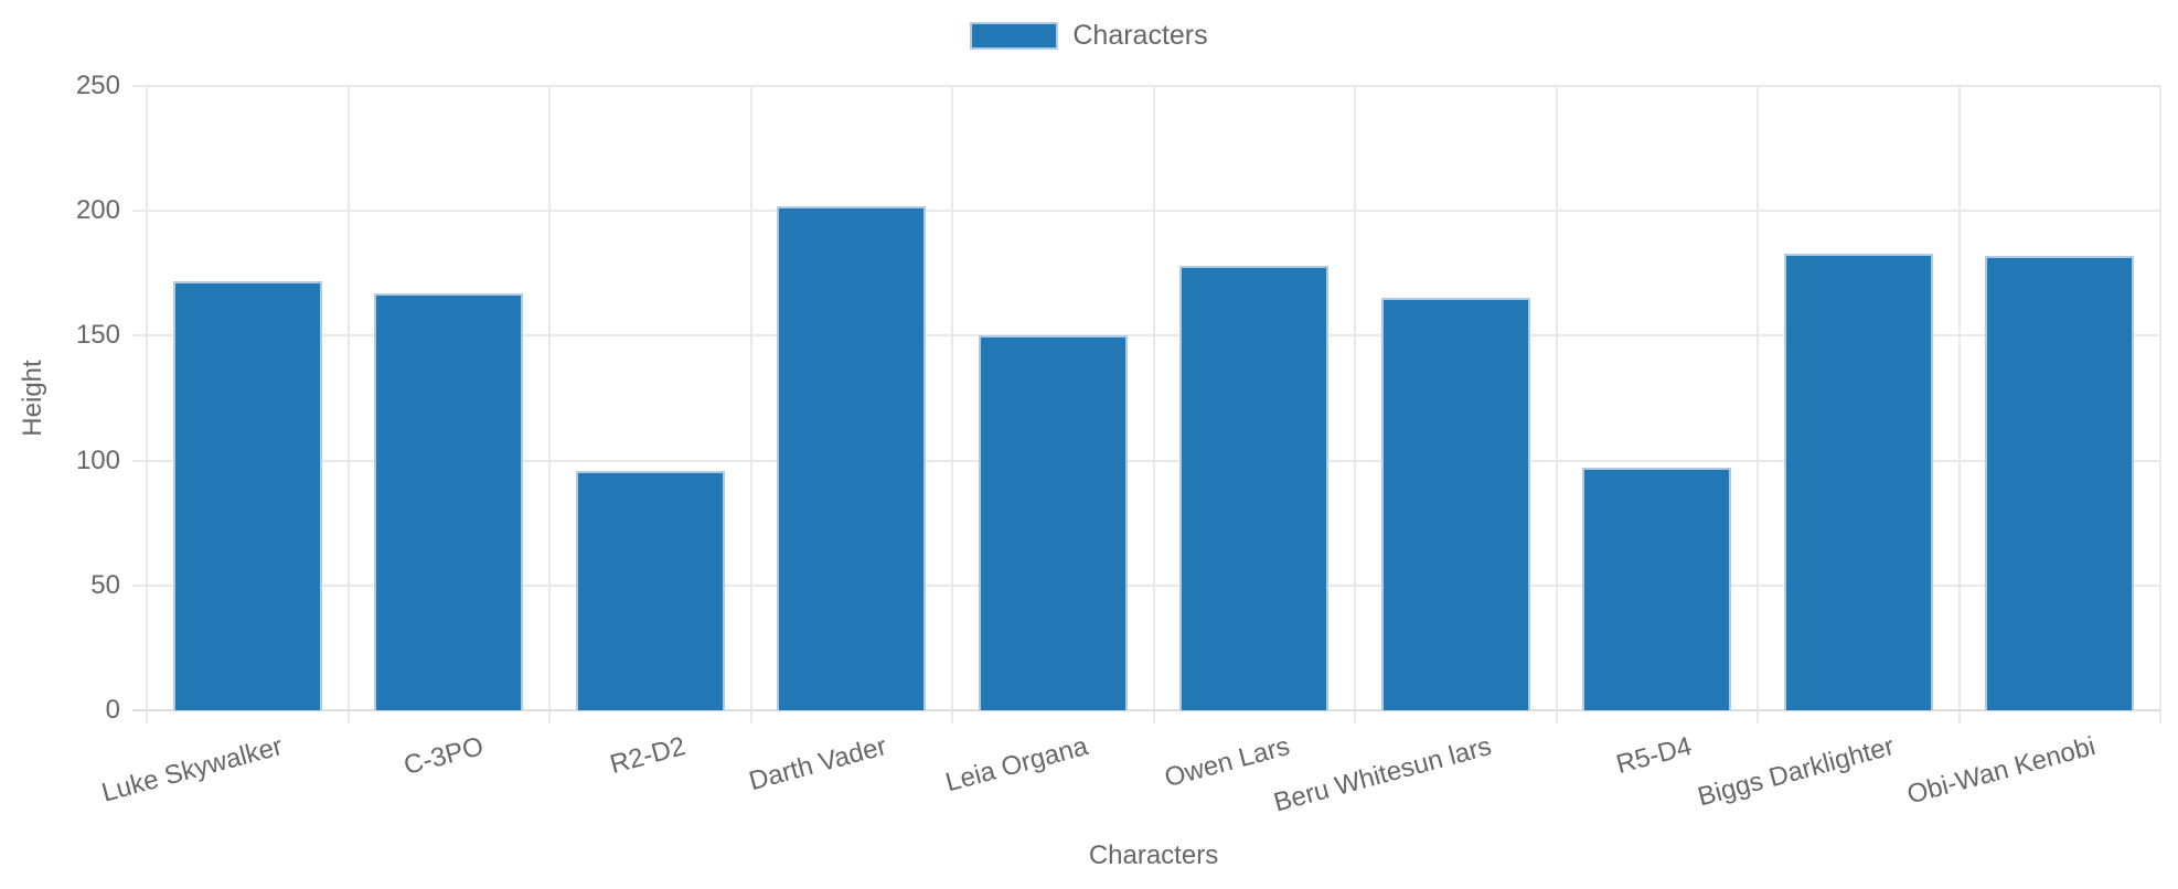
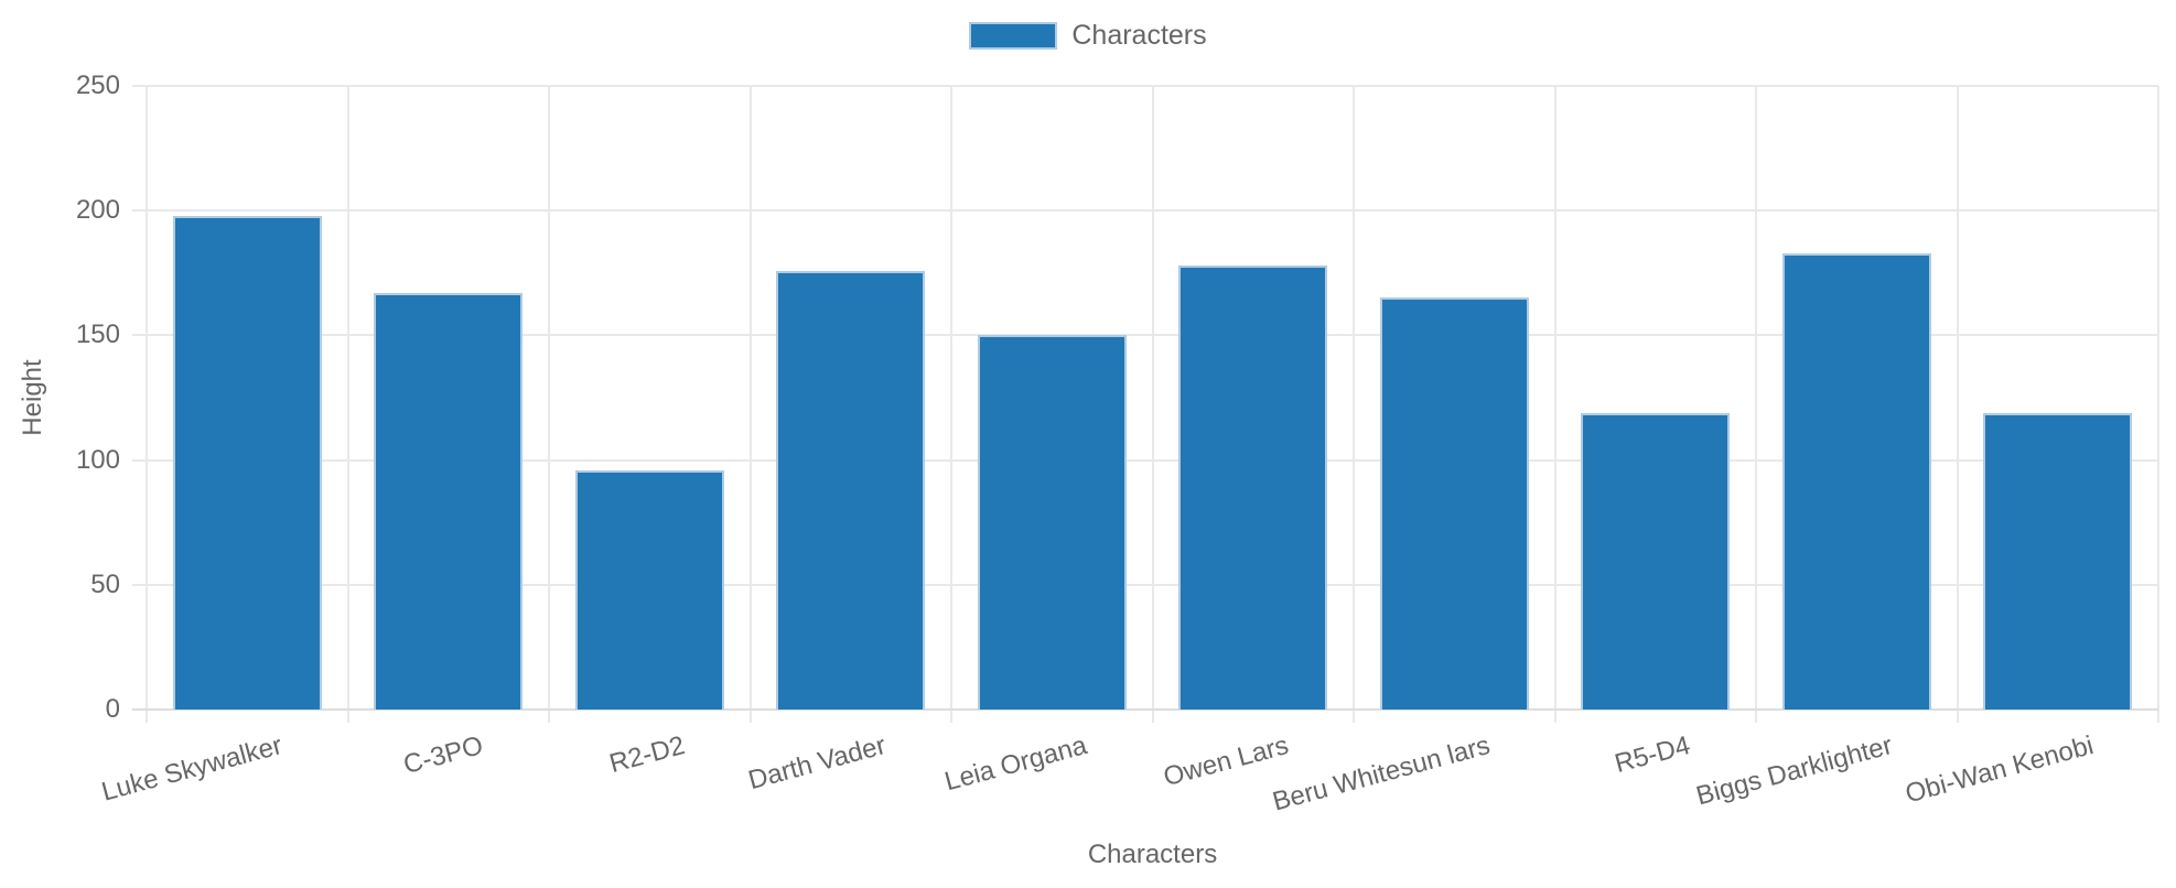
Luke Skywalker: 172 -> 198
Darth Vader: 202 -> 176
R5-D4: 97 -> 119
Obi-Wan Kenobi: 182 -> 119
